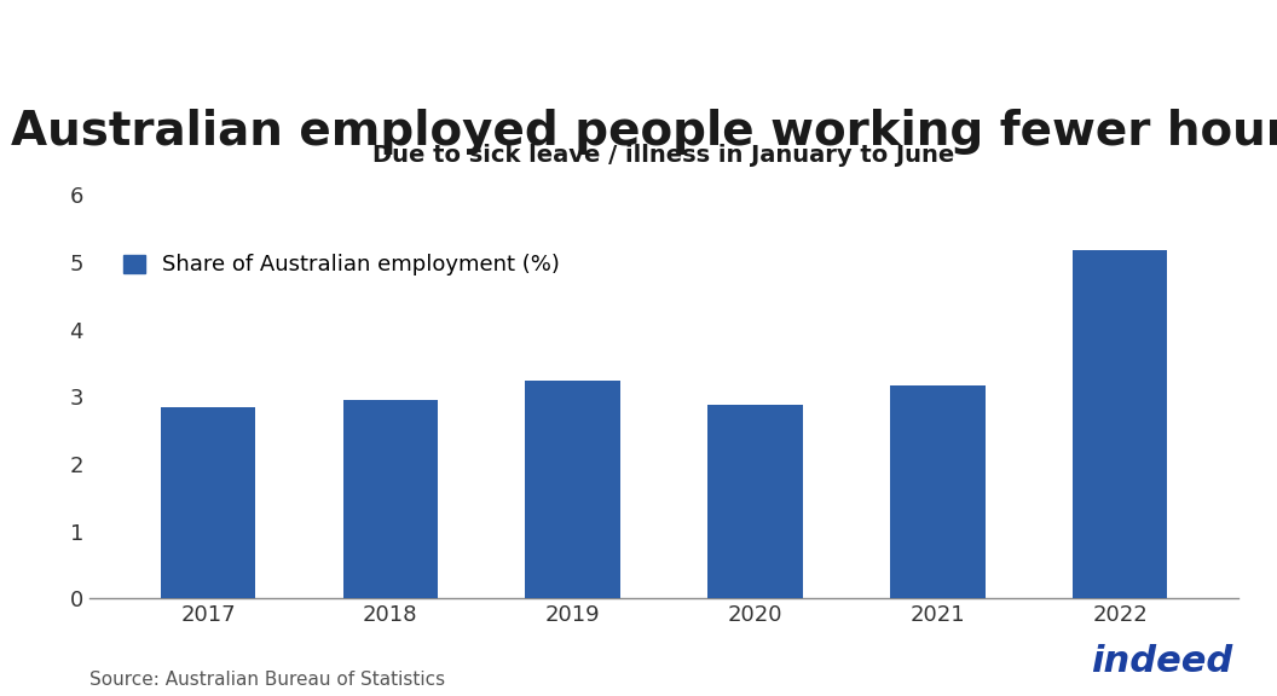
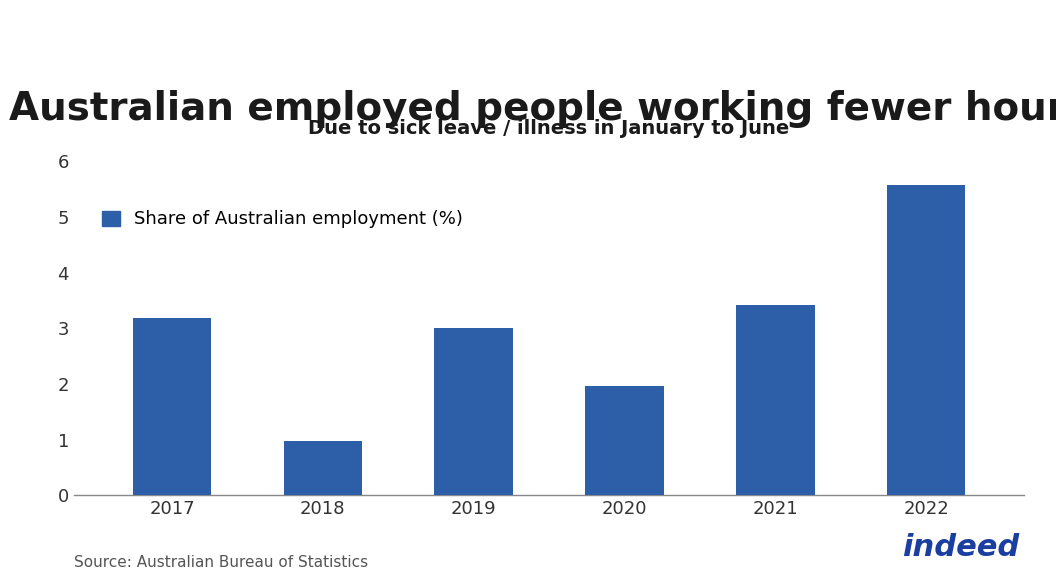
2017: 2.85 -> 3.18
2018: 2.95 -> 0.98
2019: 3.24 -> 3.00
2020: 2.88 -> 1.96
2021: 3.17 -> 3.42
2022: 5.18 -> 5.58
